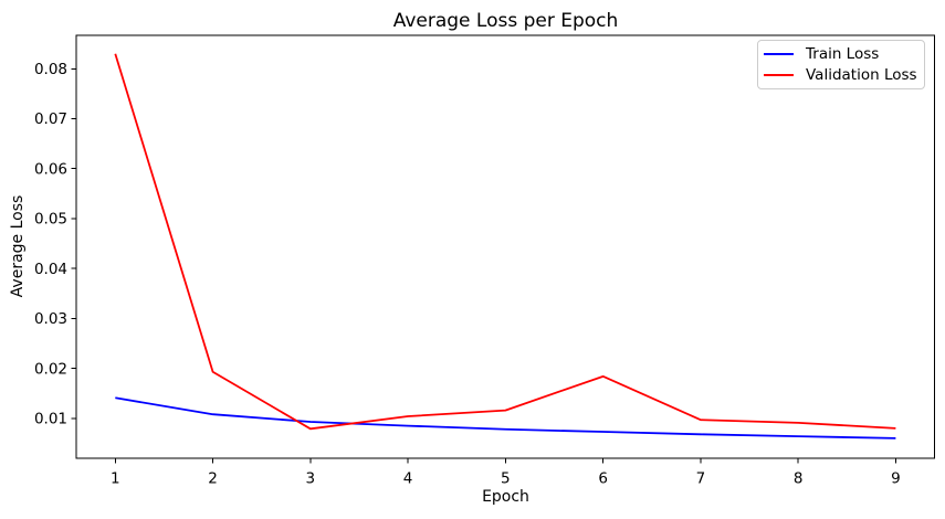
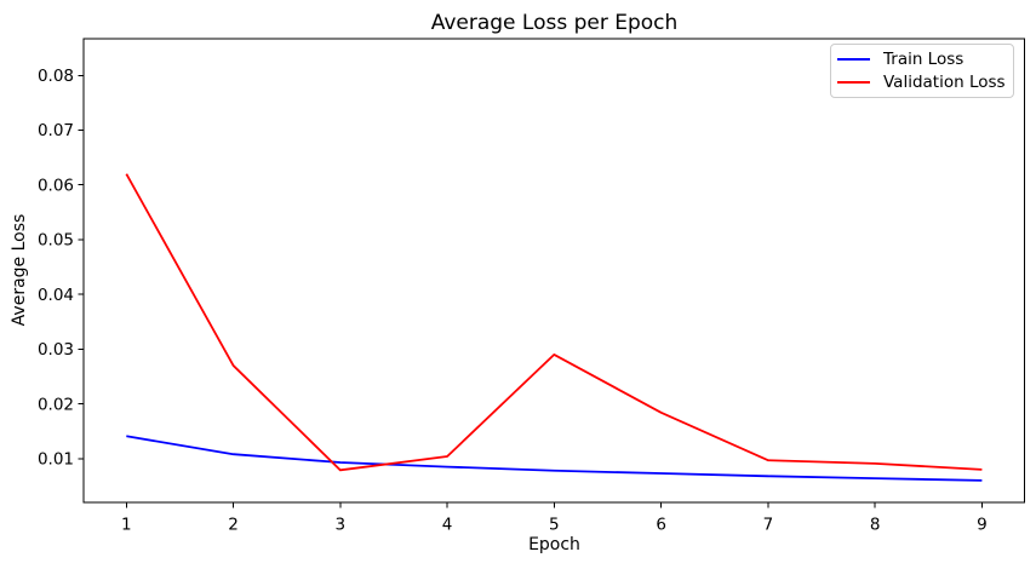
Validation Loss/1: 0.083 -> 0.062
Validation Loss/2: 0.019 -> 0.027
Validation Loss/5: 0.012 -> 0.029
